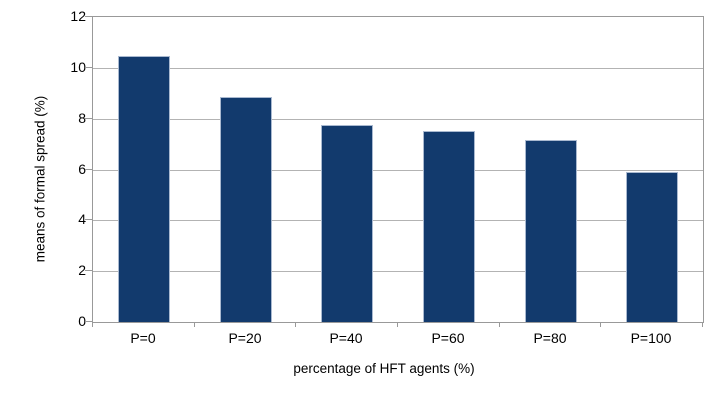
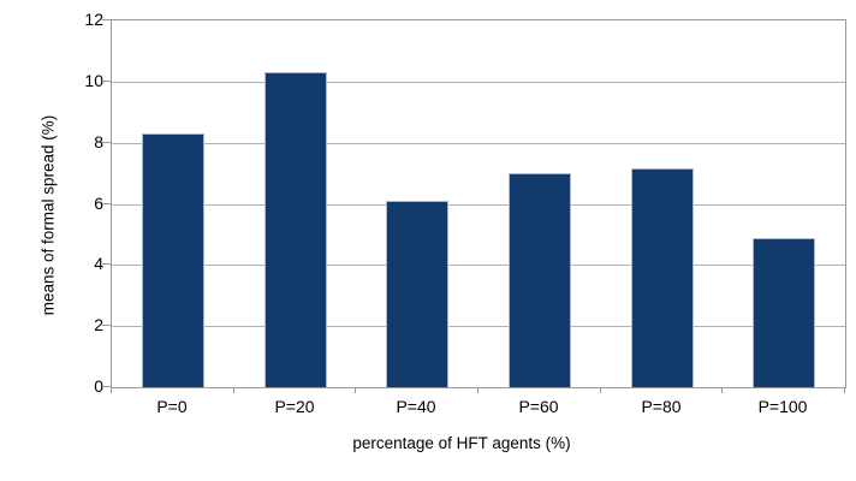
P=0: 10.4 -> 8.3
P=20: 8.8 -> 10.3
P=40: 7.8 -> 6.1
P=60: 7.5 -> 7.0
P=100: 5.9 -> 4.9
